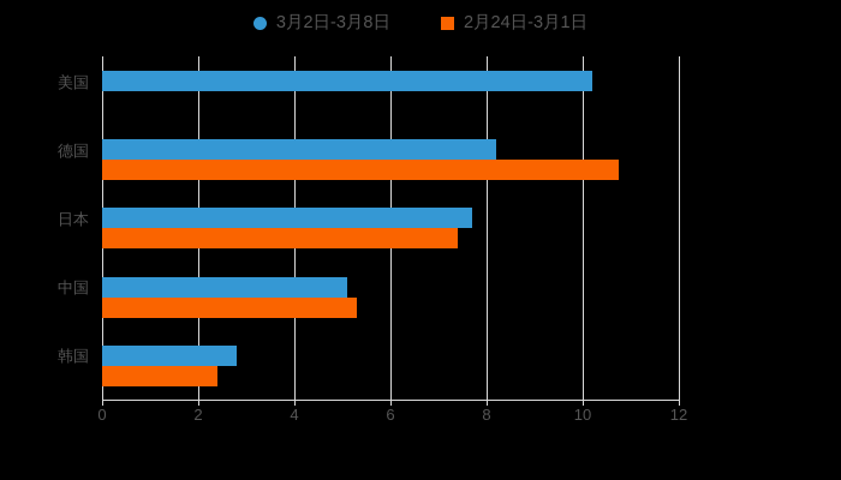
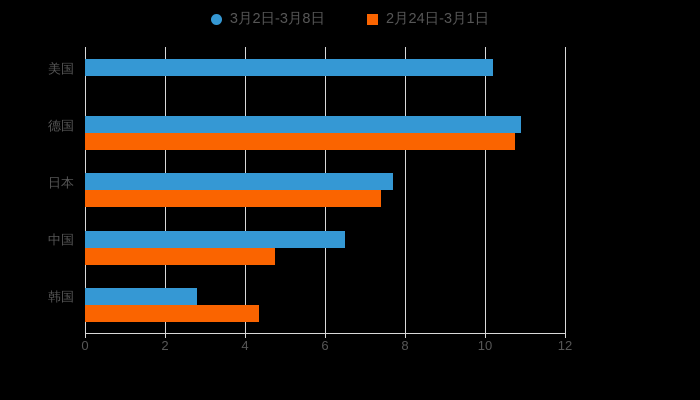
3月2日-3月8日/德国: 8.2 -> 10.9
3月2日-3月8日/中国: 5.1 -> 6.5
2月24日-3月1日/中国: 5.3 -> 4.8
2月24日-3月1日/韩国: 2.4 -> 4.3
